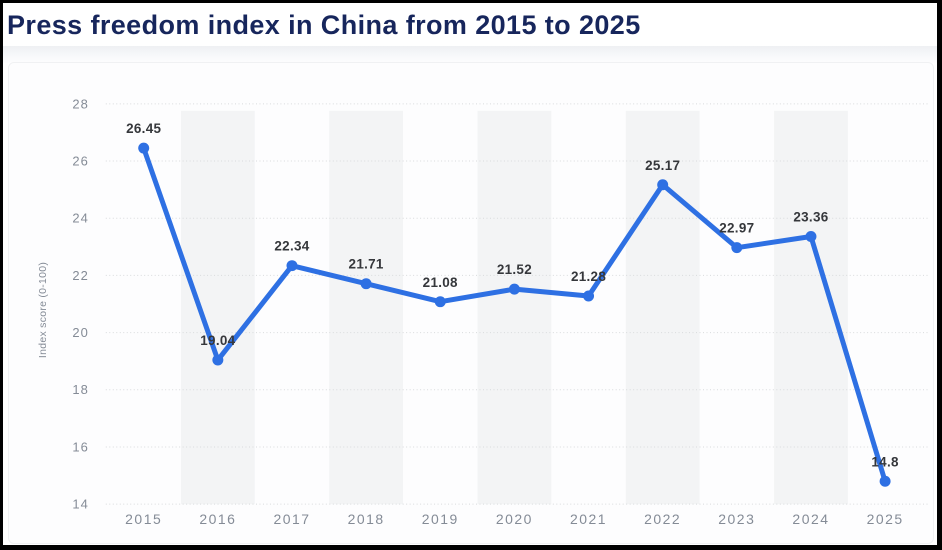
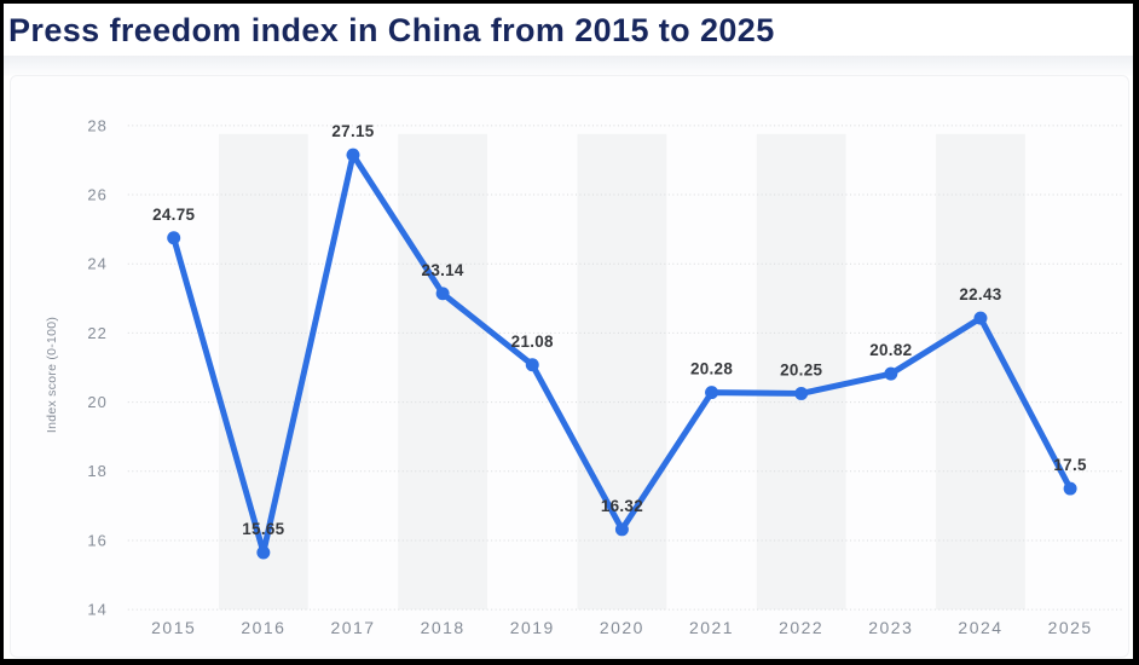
2015: 26.45 -> 24.75
2016: 19.04 -> 15.65
2017: 22.34 -> 27.15
2018: 21.71 -> 23.14
2020: 21.52 -> 16.32
2021: 21.28 -> 20.28
2022: 25.17 -> 20.25
2023: 22.97 -> 20.82
2024: 23.36 -> 22.43
2025: 14.8 -> 17.5
